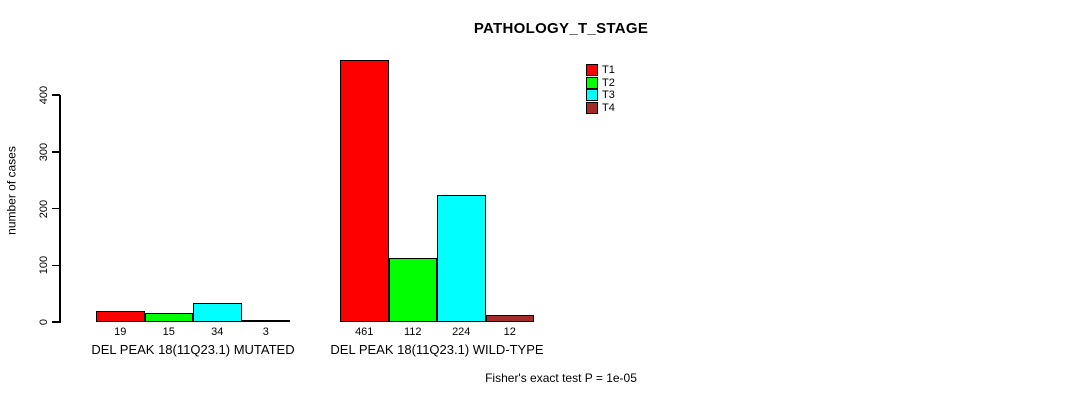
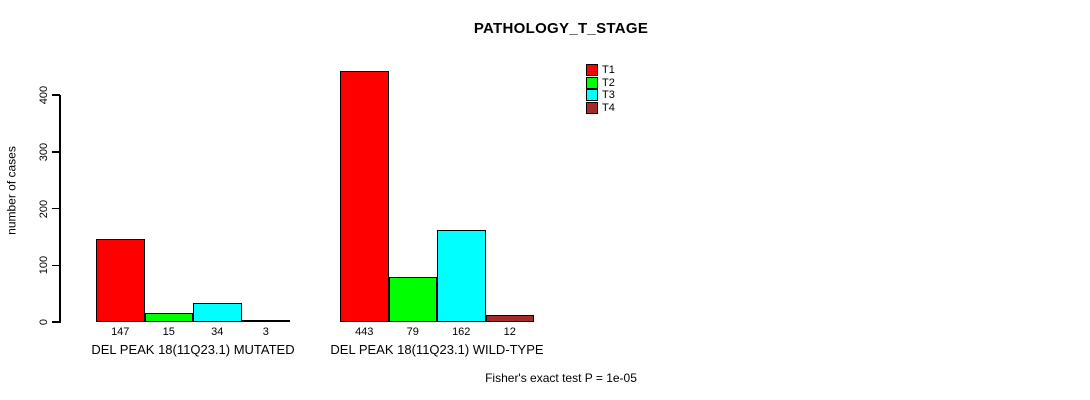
T1/DEL PEAK 18(11Q23.1) MUTATED: 19 -> 147
T1/DEL PEAK 18(11Q23.1) WILD-TYPE: 461 -> 443
T2/DEL PEAK 18(11Q23.1) WILD-TYPE: 112 -> 79
T3/DEL PEAK 18(11Q23.1) WILD-TYPE: 224 -> 162
